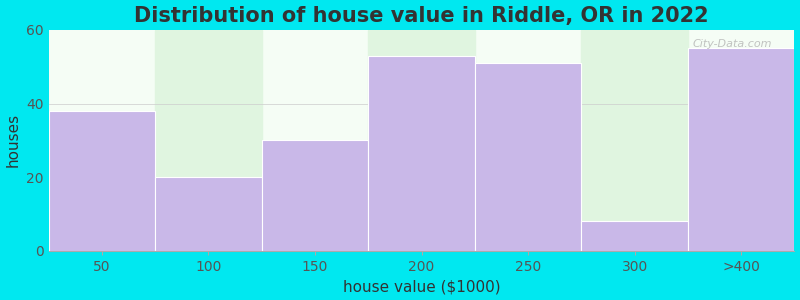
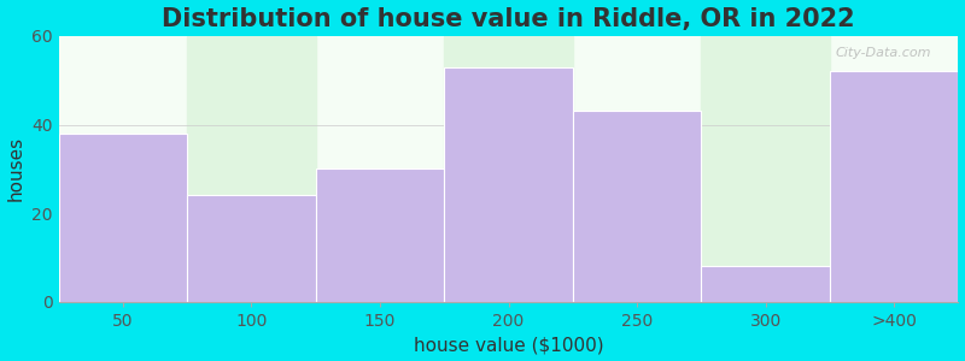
100: 20 -> 24
250: 51 -> 43
>400: 55 -> 52
